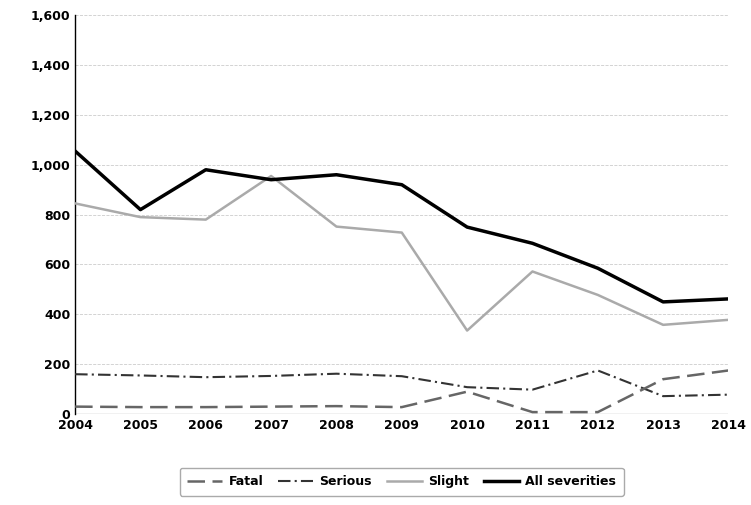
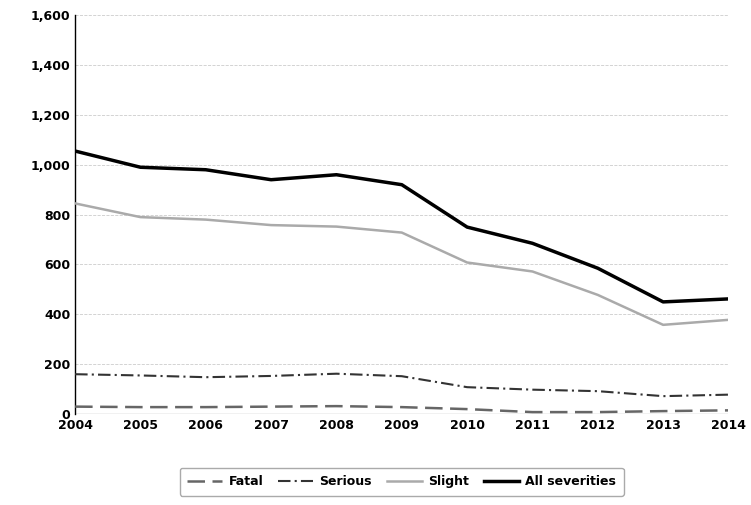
All severities/2005: 820 -> 990
Slight/2007: 955 -> 758
Fatal/2010: 90 -> 20
Slight/2010: 335 -> 608
Serious/2012: 175 -> 92
Fatal/2013: 140 -> 12
Fatal/2014: 175 -> 15
